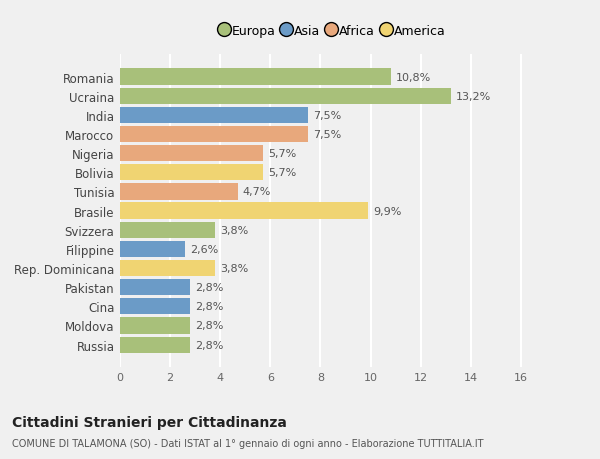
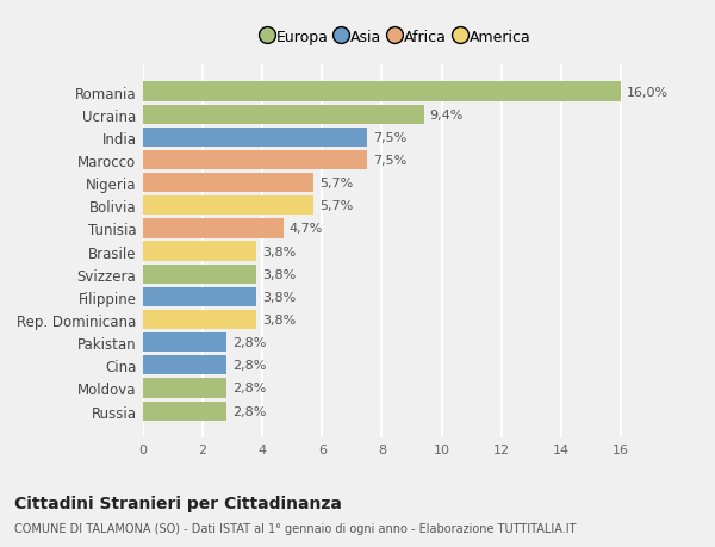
Romania: 10,8% -> 16,0%
Ucraina: 13,2% -> 9,4%
Brasile: 9,9% -> 3,8%
Filippine: 2,6% -> 3,8%
